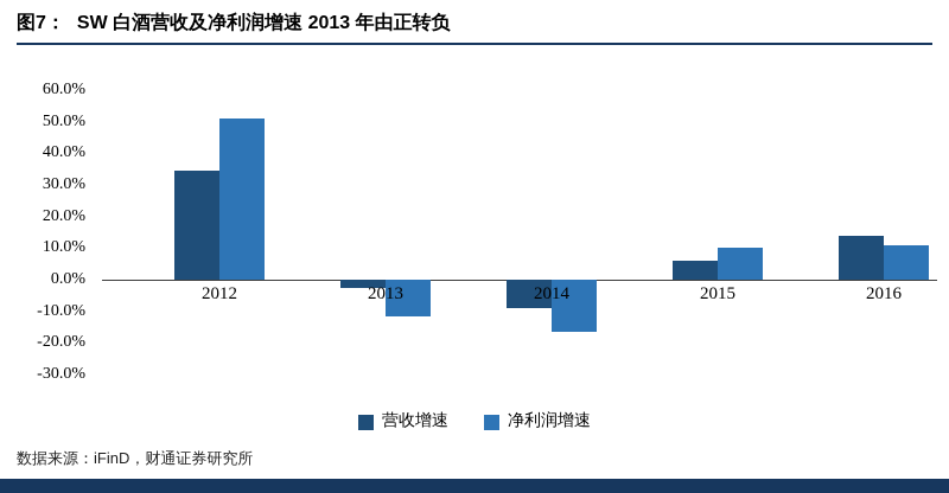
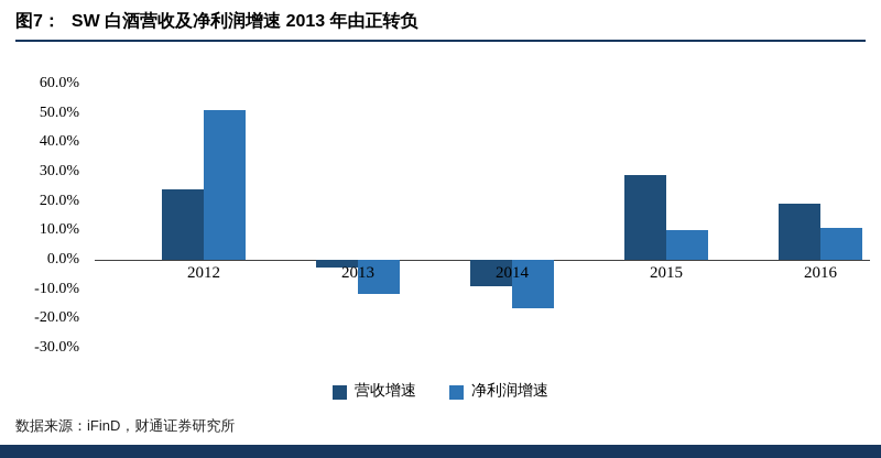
营收增速/2012: 34% -> 24%
营收增速/2015: 6% -> 29%
营收增速/2016: 14% -> 19%
